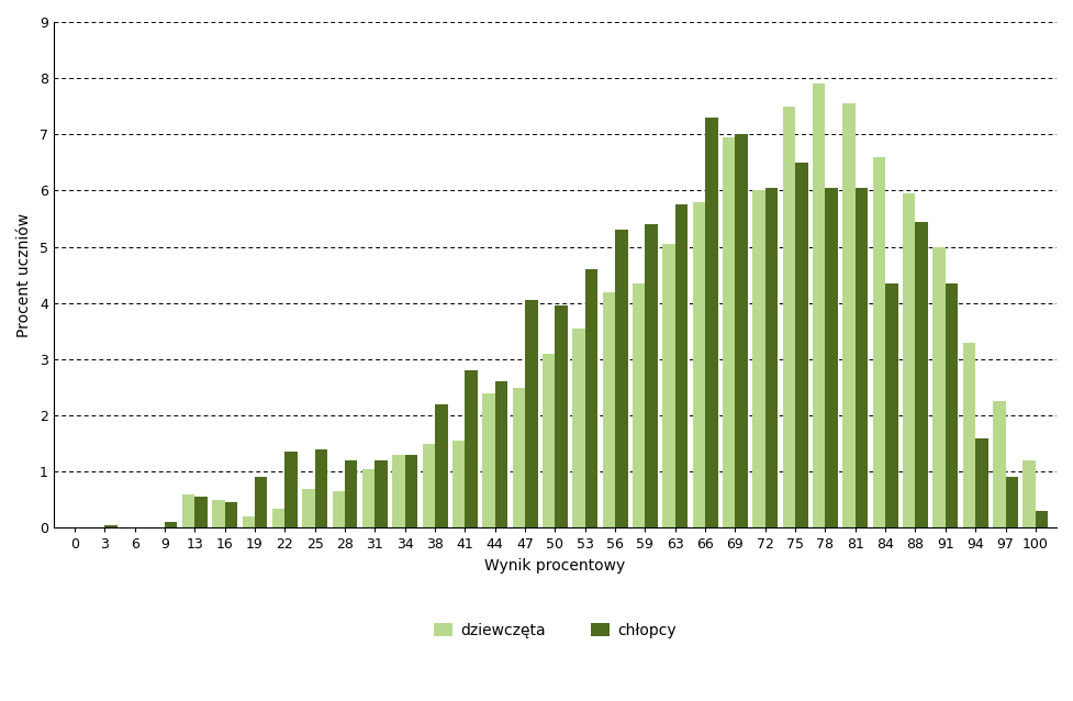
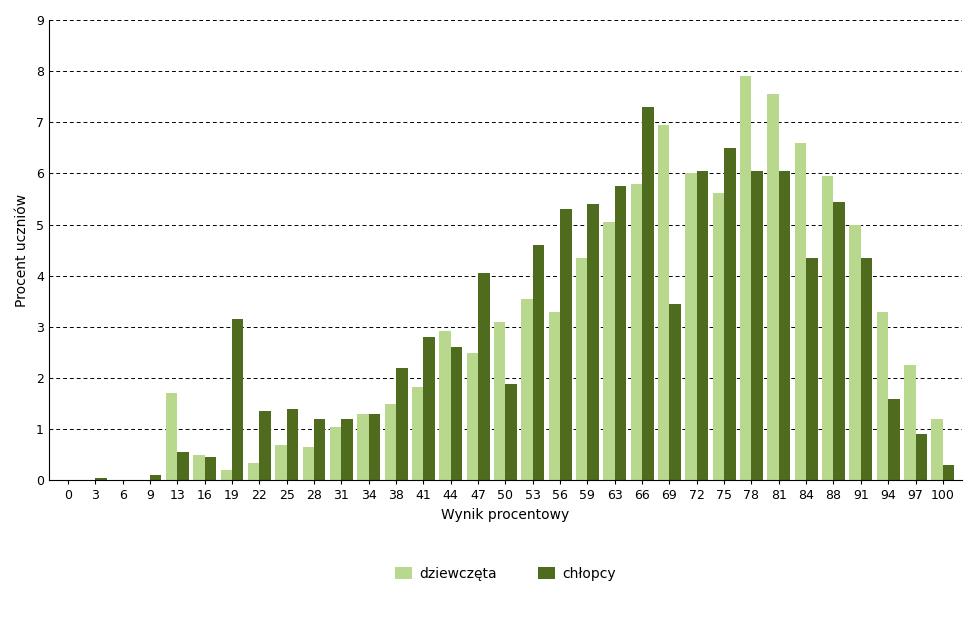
dziewczęta/13: 0.60 -> 1.70
chłopcy/19: 0.90 -> 3.16
dziewczęta/41: 1.55 -> 1.82
dziewczęta/44: 2.40 -> 2.92
chłopcy/50: 3.95 -> 1.88
dziewczęta/56: 4.20 -> 3.30
chłopcy/69: 7.00 -> 3.44
dziewczęta/75: 7.50 -> 5.62
